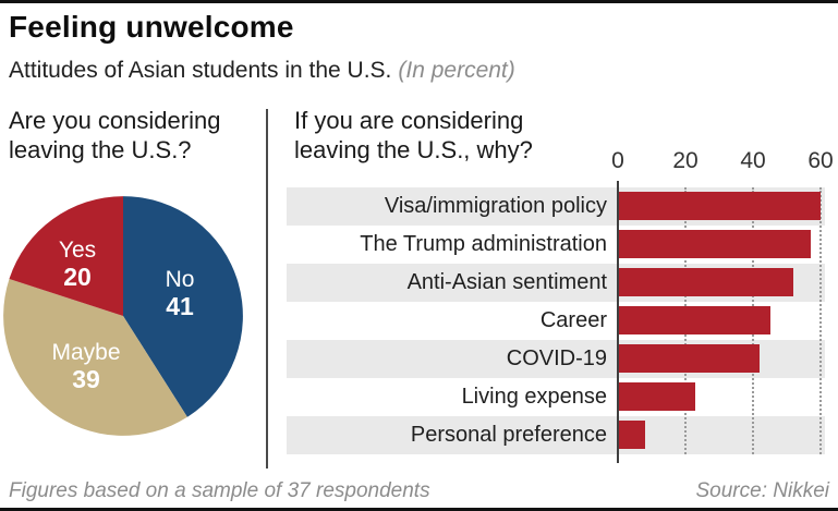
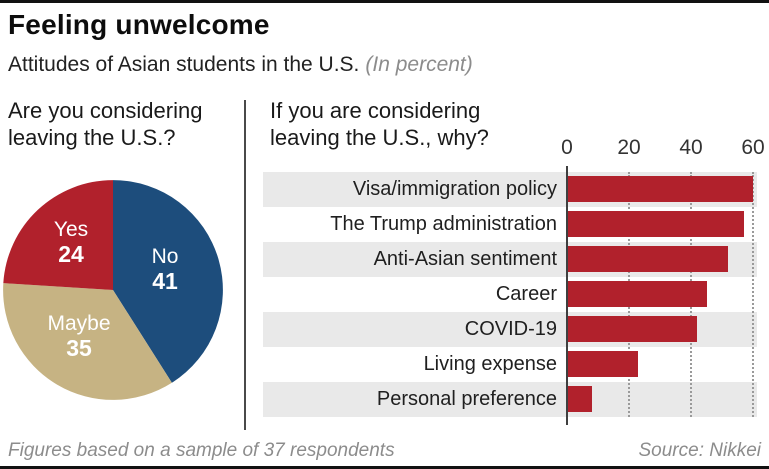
Are you considering leaving the U.S.?/Maybe: 39 -> 35
Are you considering leaving the U.S.?/Yes: 20 -> 24
